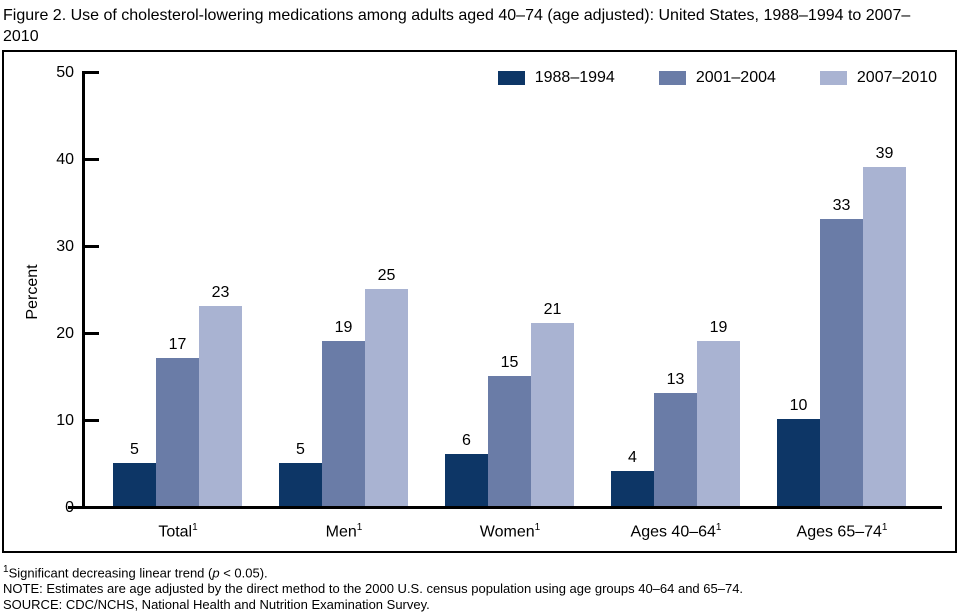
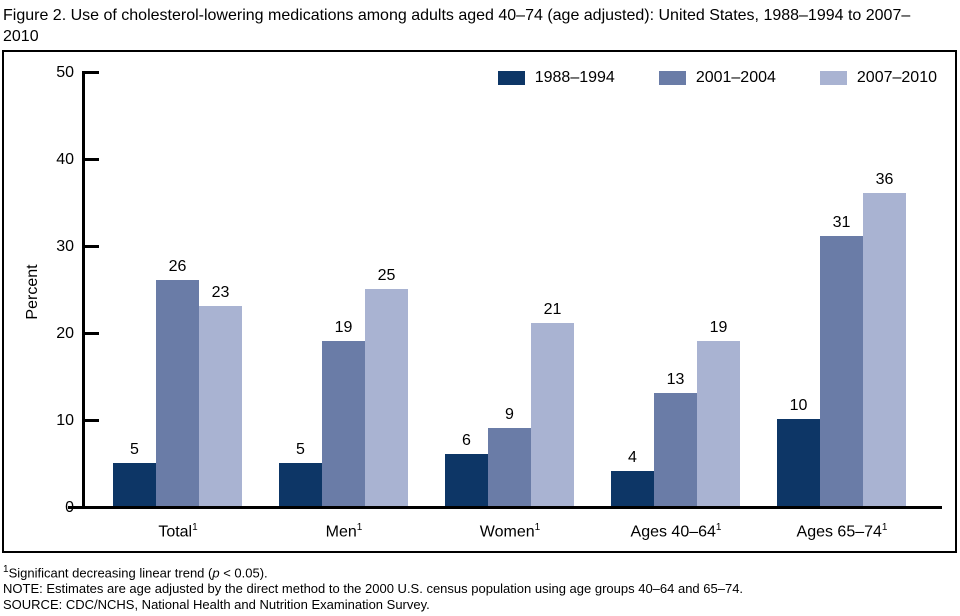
2001–2004/Total: 17 -> 26
2001–2004/Women: 15 -> 9
2001–2004/Ages 65–74: 33 -> 31
2007–2010/Ages 65–74: 39 -> 36
